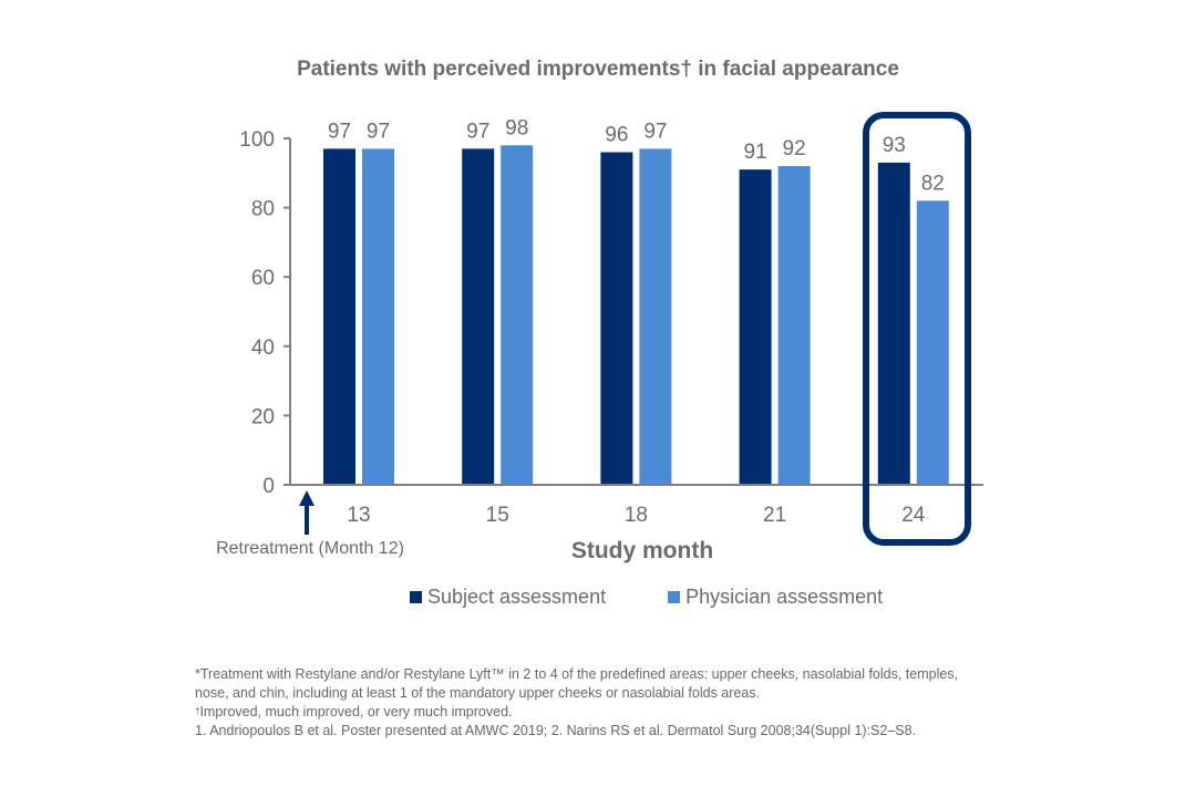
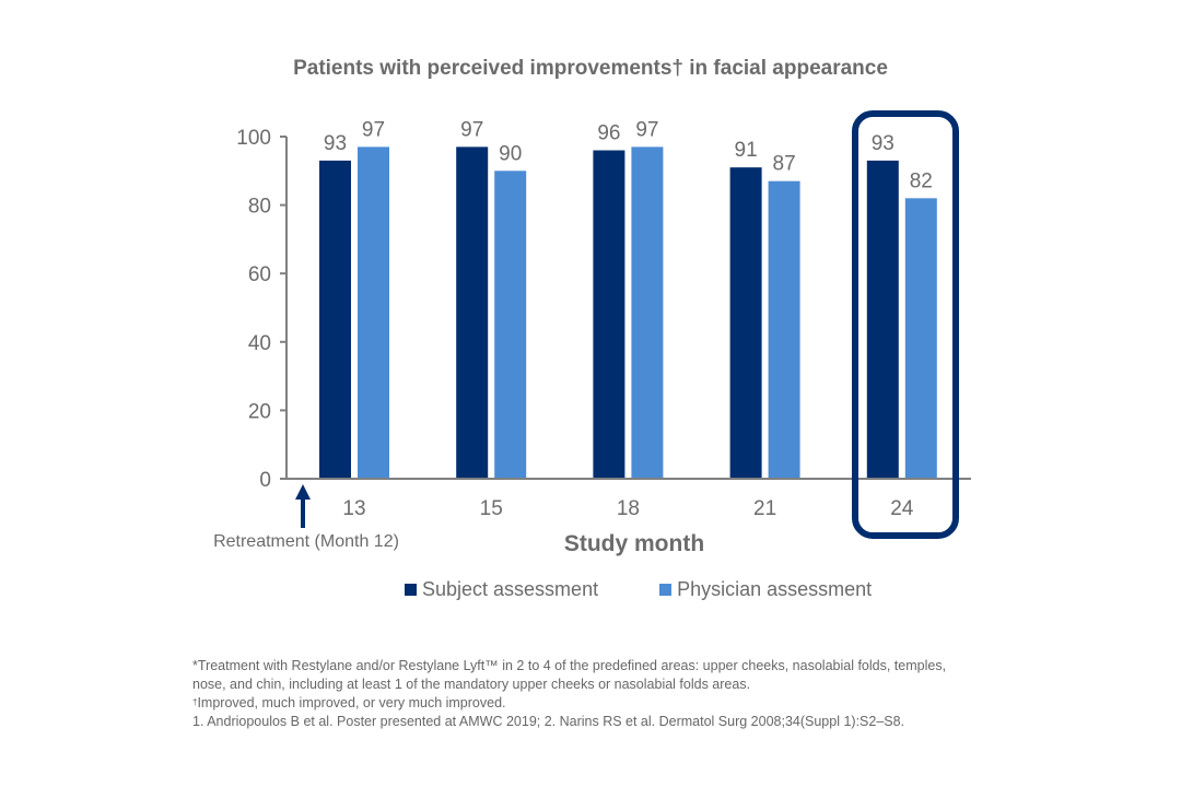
Subject assessment/13: 97 -> 93
Physician assessment/15: 98 -> 90
Physician assessment/21: 92 -> 87
